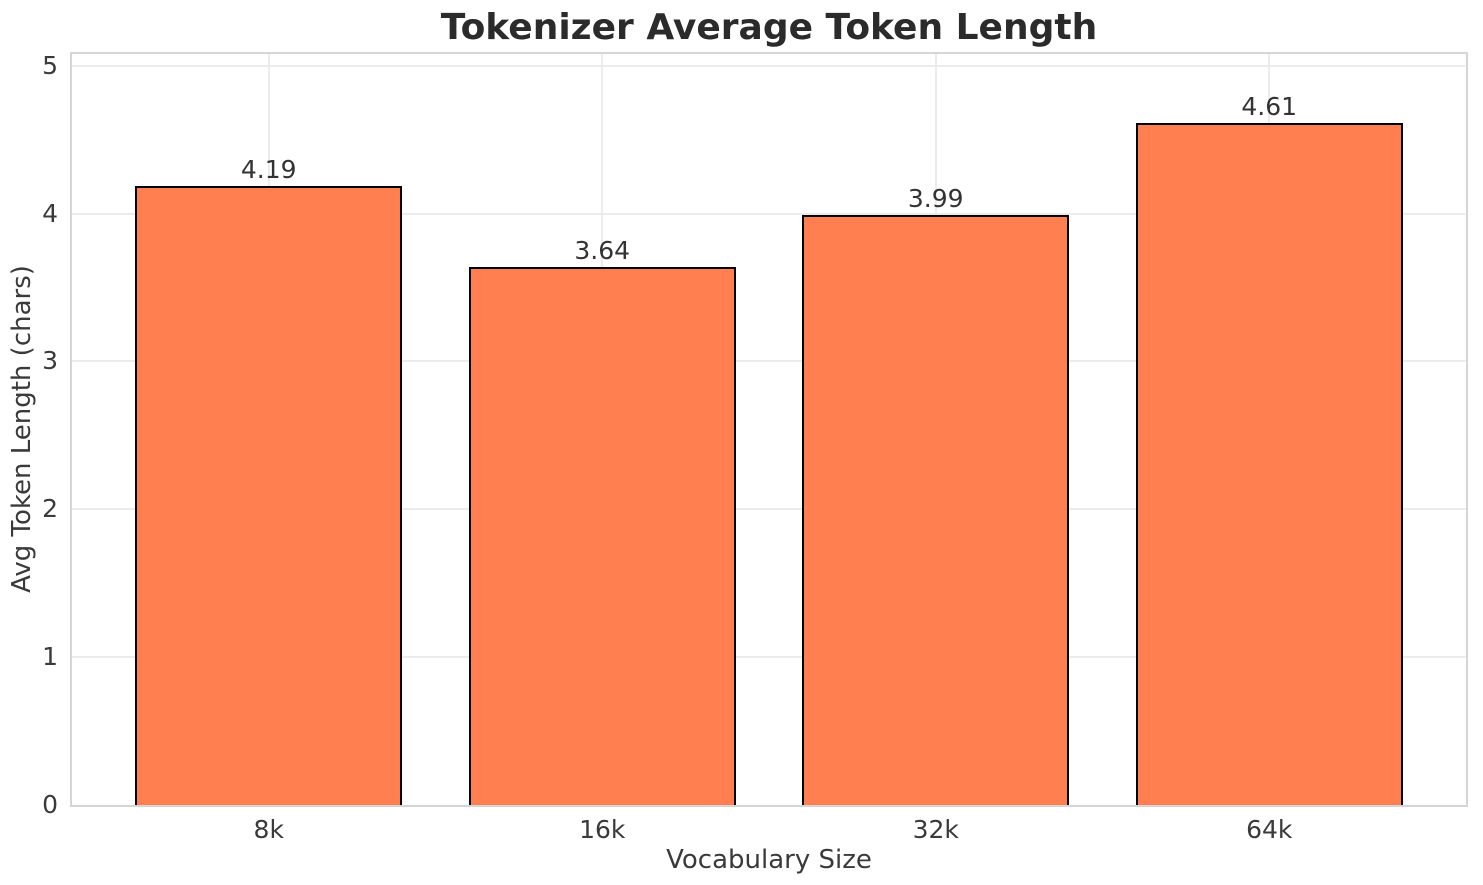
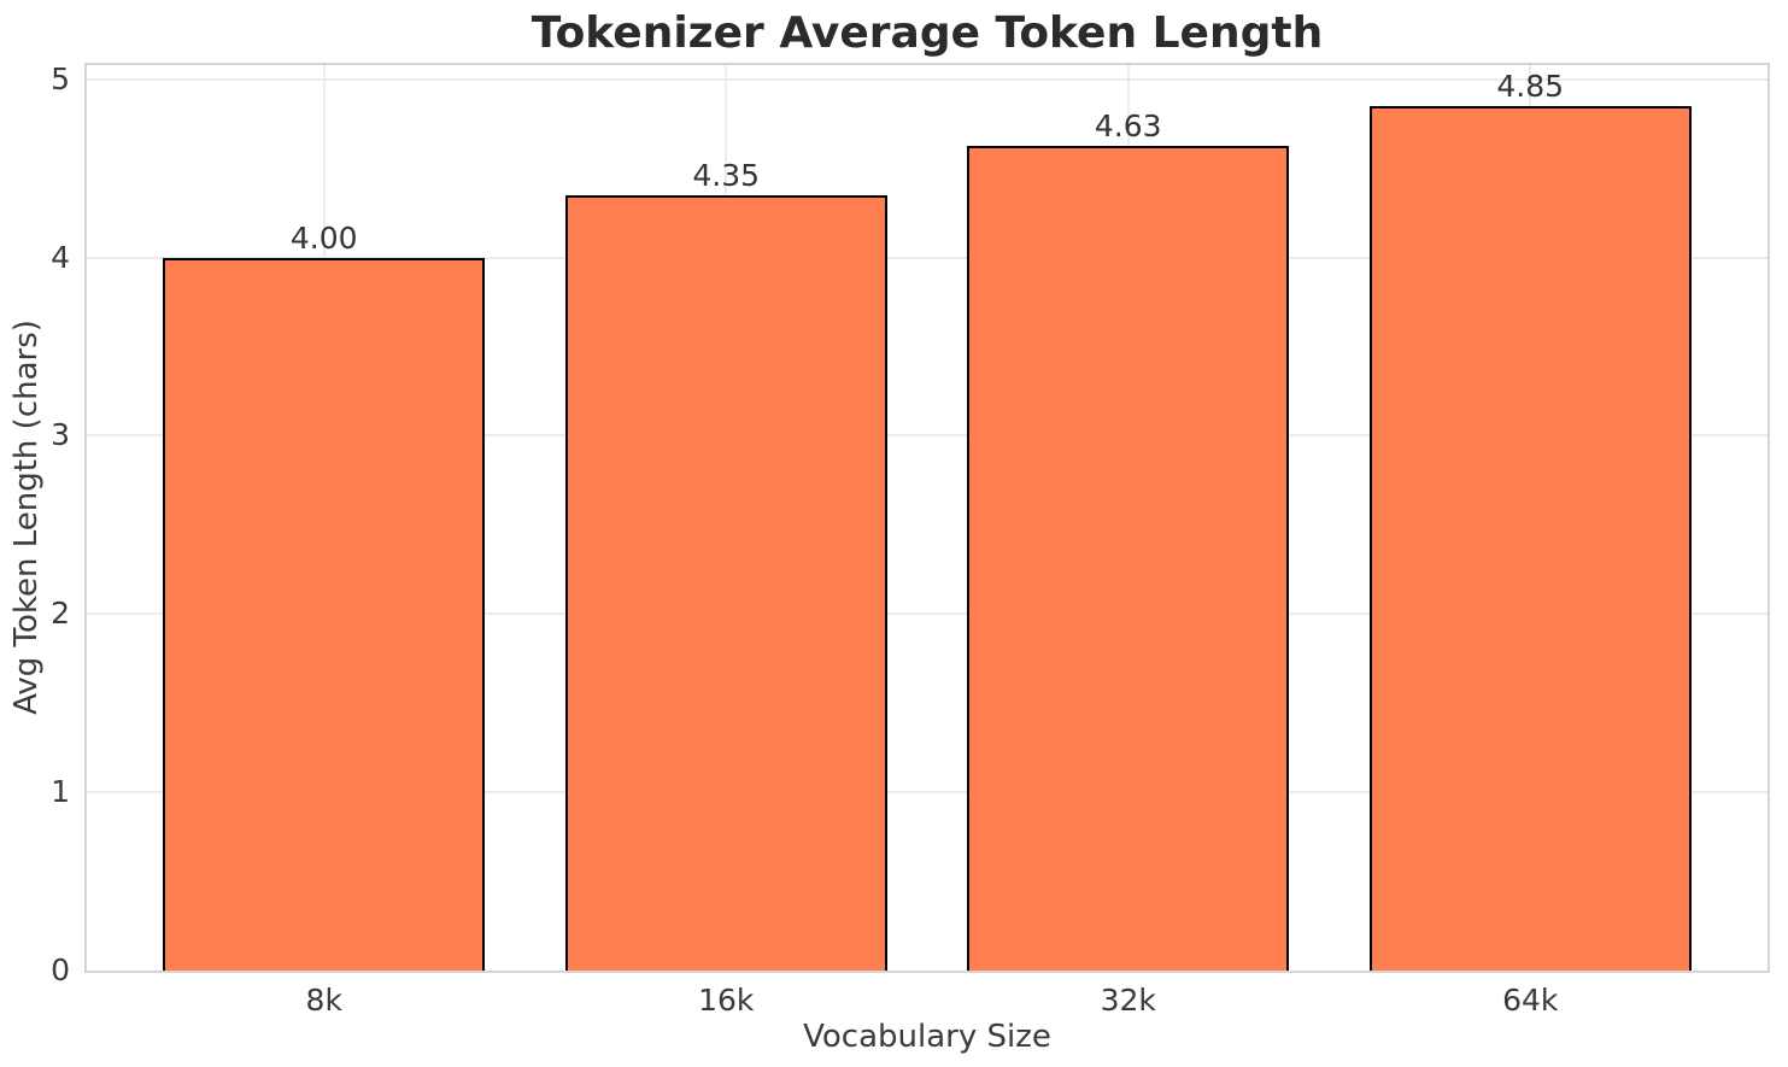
8k: 4.19 -> 4.00
16k: 3.64 -> 4.35
32k: 3.99 -> 4.63
64k: 4.61 -> 4.85
